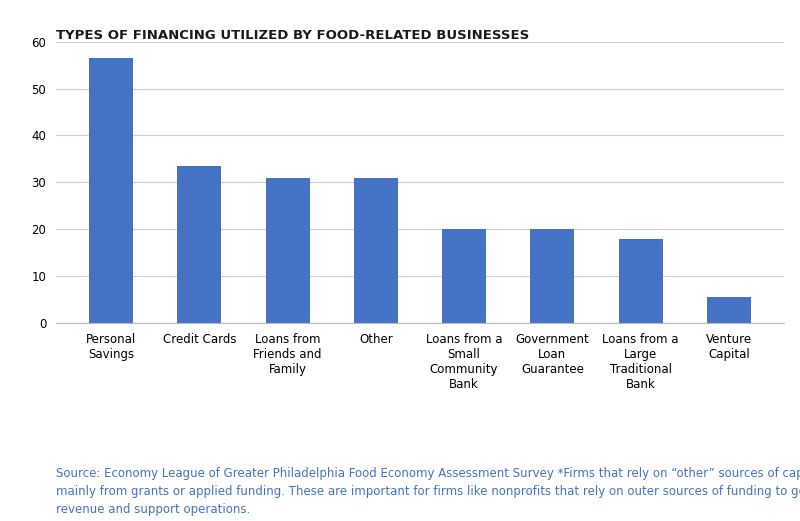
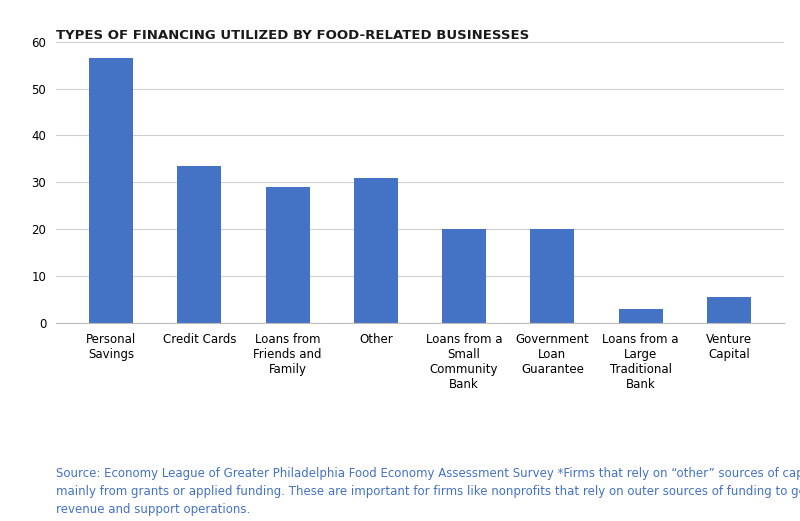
Loans from Friends and Family: 31.0 -> 29.0
Loans from a Large Traditional Bank: 18.0 -> 3.0
